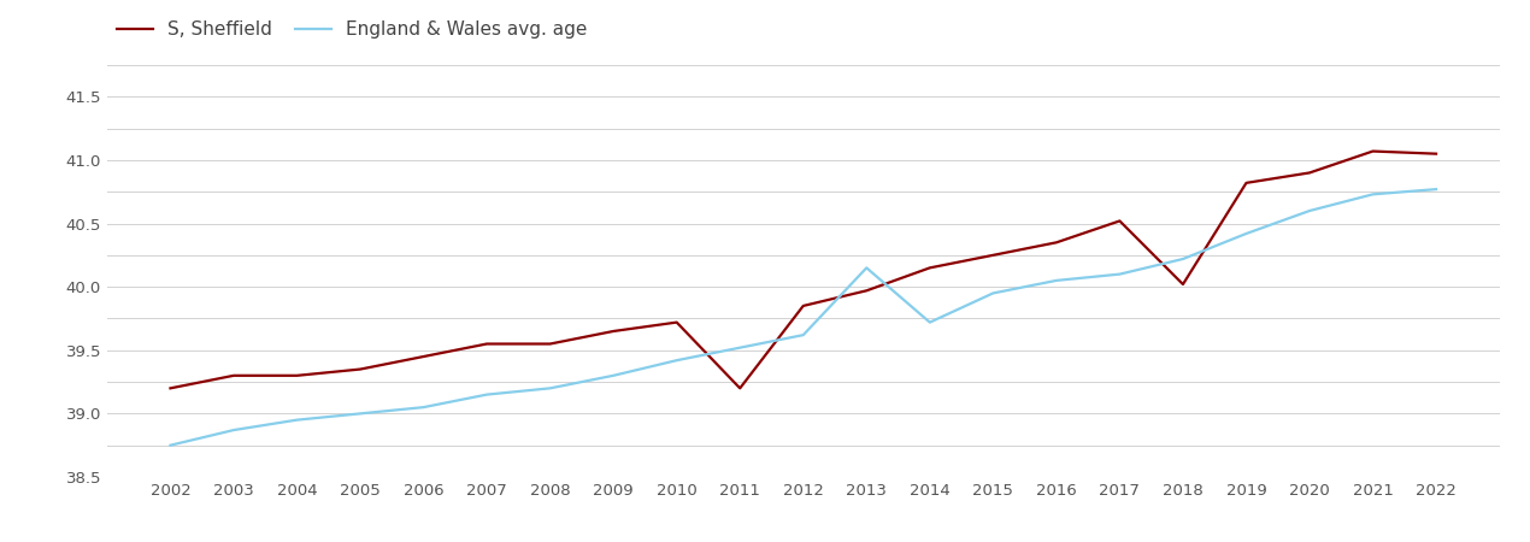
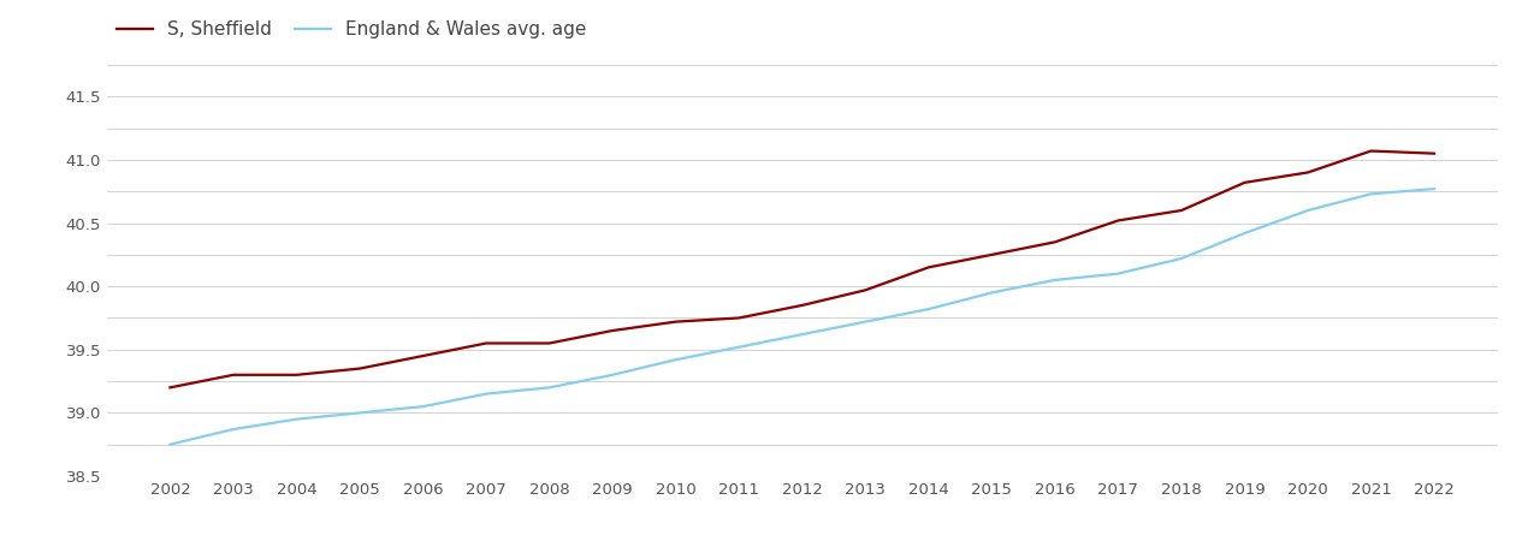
S, Sheffield/2011: 39.20 -> 39.75
England & Wales avg. age/2013: 40.15 -> 39.72
England & Wales avg. age/2014: 39.72 -> 39.82
S, Sheffield/2018: 40.02 -> 40.60
